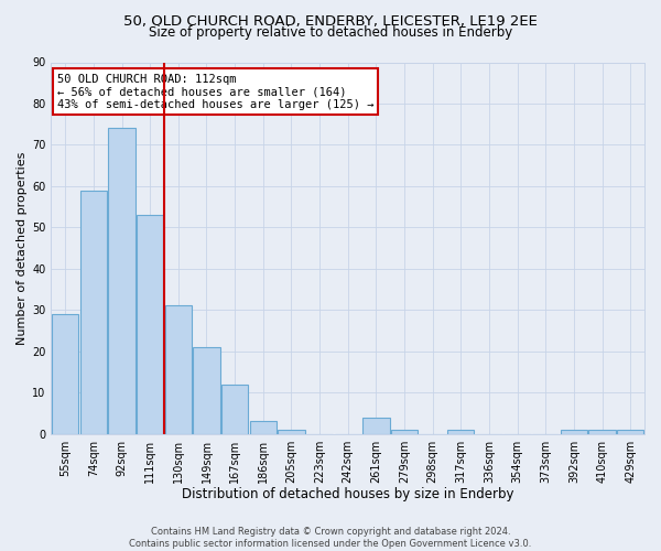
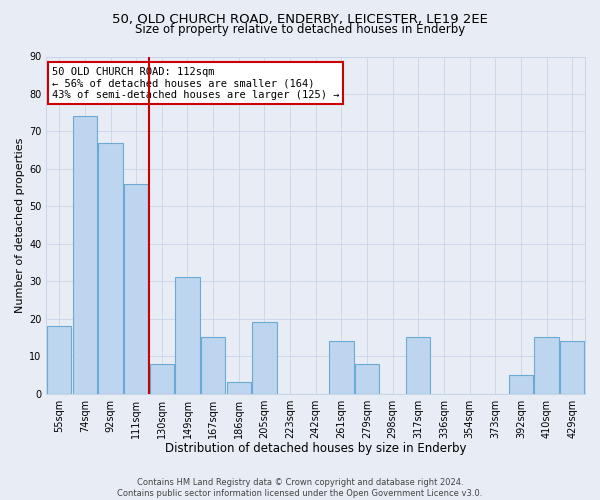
55sqm: 29 -> 18
74sqm: 59 -> 74
92sqm: 74 -> 67
111sqm: 53 -> 56
130sqm: 31 -> 8
149sqm: 21 -> 31
167sqm: 12 -> 15
205sqm: 1 -> 19
261sqm: 4 -> 14
279sqm: 1 -> 8
317sqm: 1 -> 15
392sqm: 1 -> 5
410sqm: 1 -> 15
429sqm: 1 -> 14
